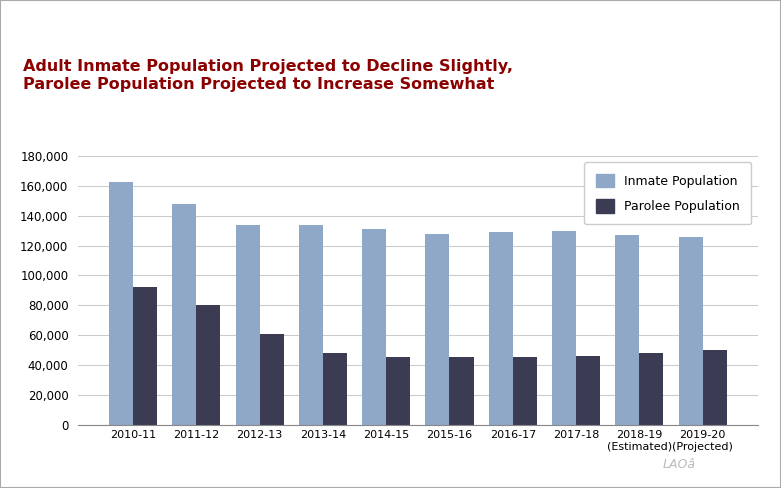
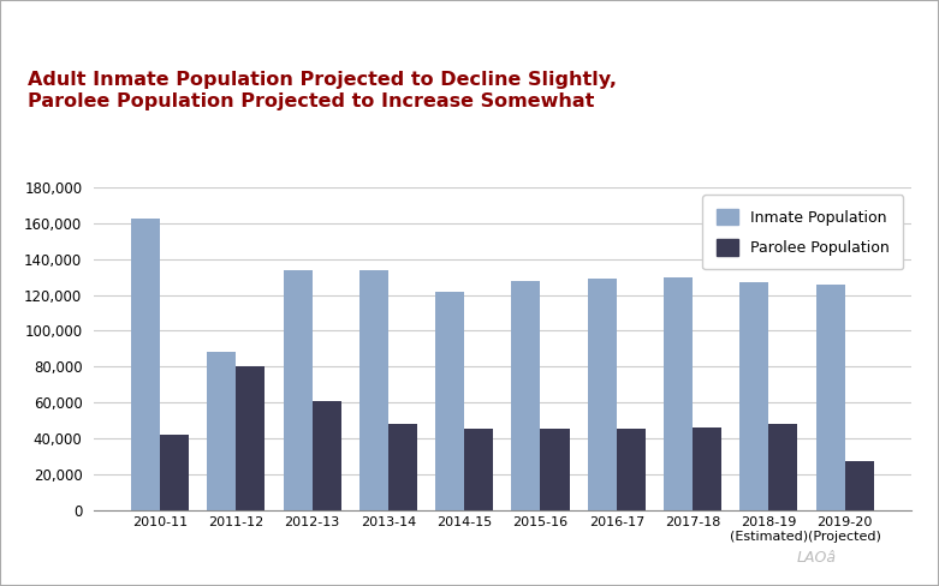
Parolee Population/2010-11: 92,000 -> 42,000
Inmate Population/2011-12: 148,000 -> 88,000
Inmate Population/2014-15: 131,000 -> 122,000
Parolee Population/2019-20 (Projected): 50,000 -> 27,000
